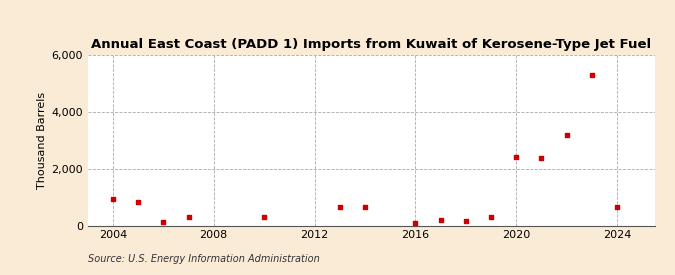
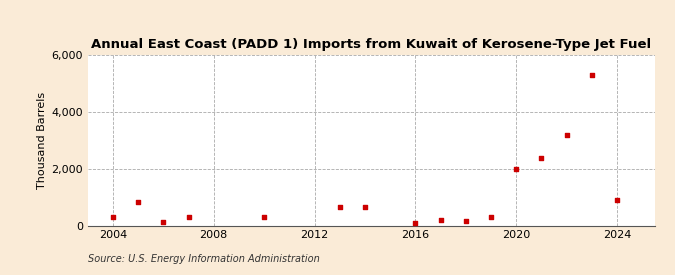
2004: 950 -> 300
2020: 2,400 -> 2,000
2024: 650 -> 900
